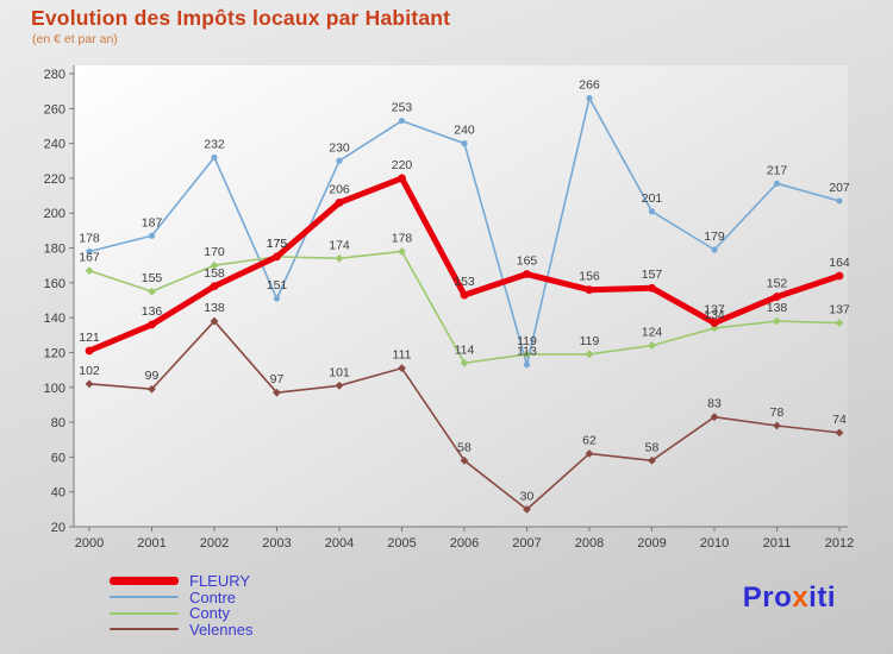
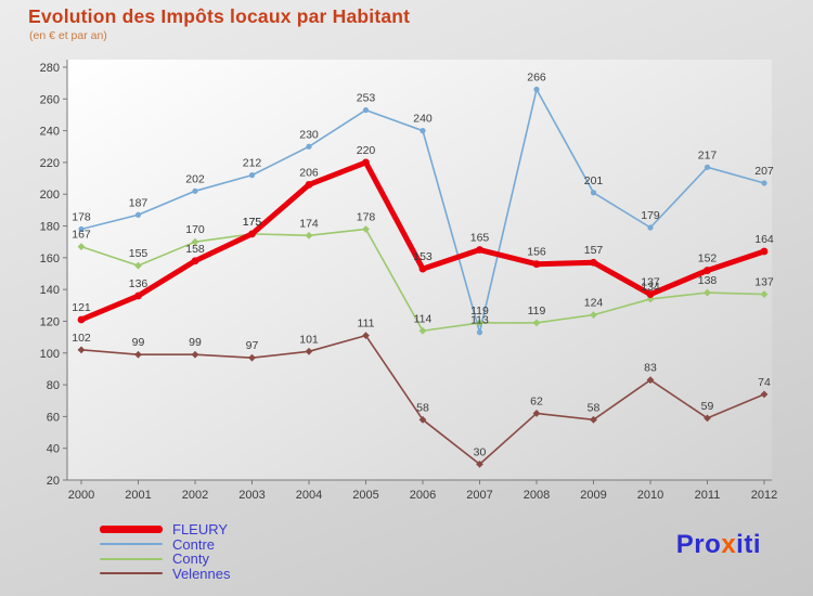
Contre/2002: 232 -> 202
Velennes/2002: 138 -> 99
Contre/2003: 151 -> 212
Velennes/2011: 78 -> 59
